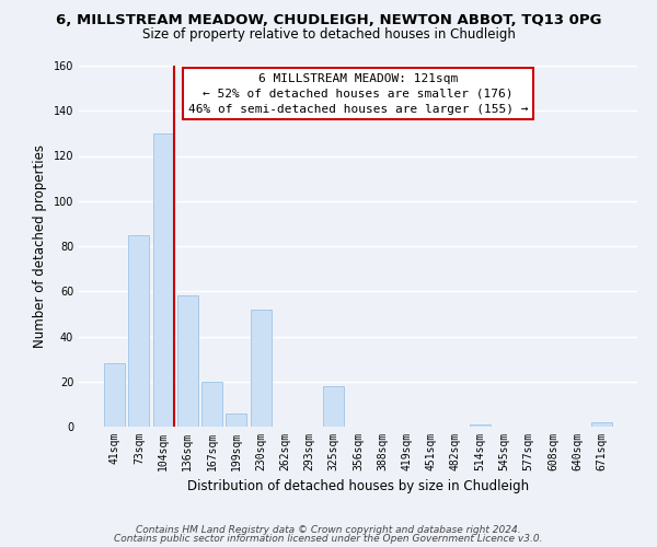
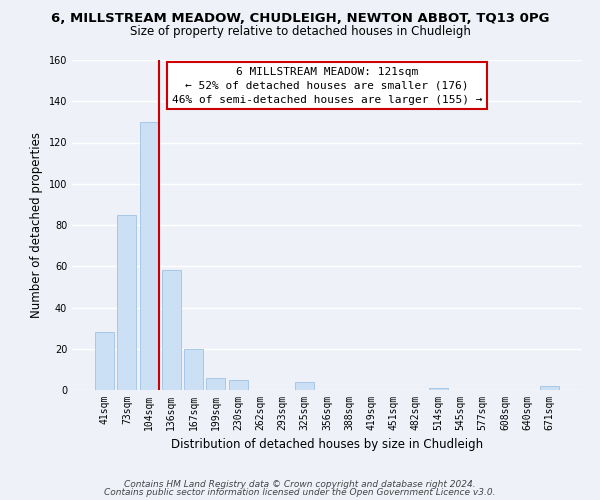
230sqm: 52 -> 5
325sqm: 18 -> 4
